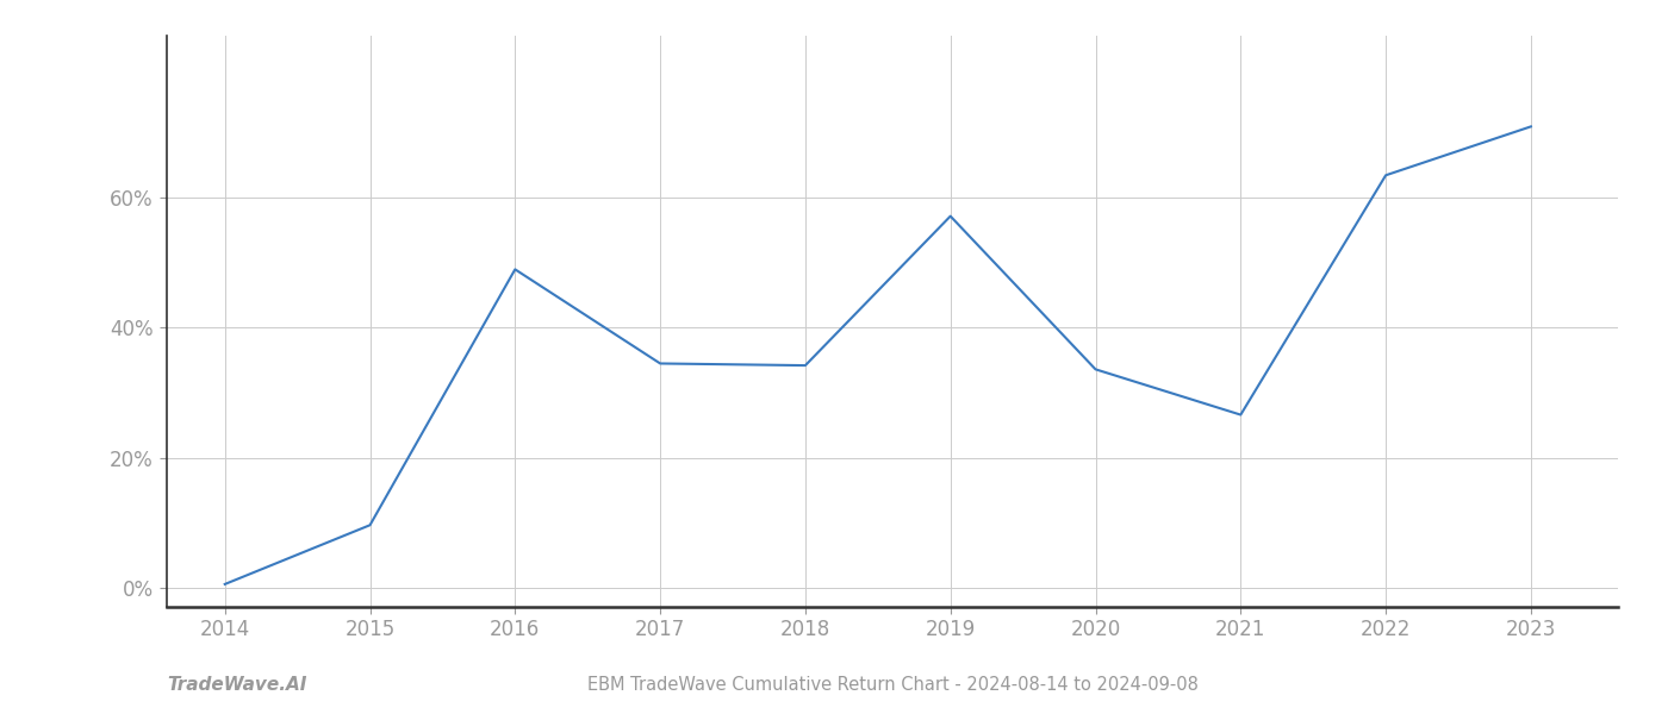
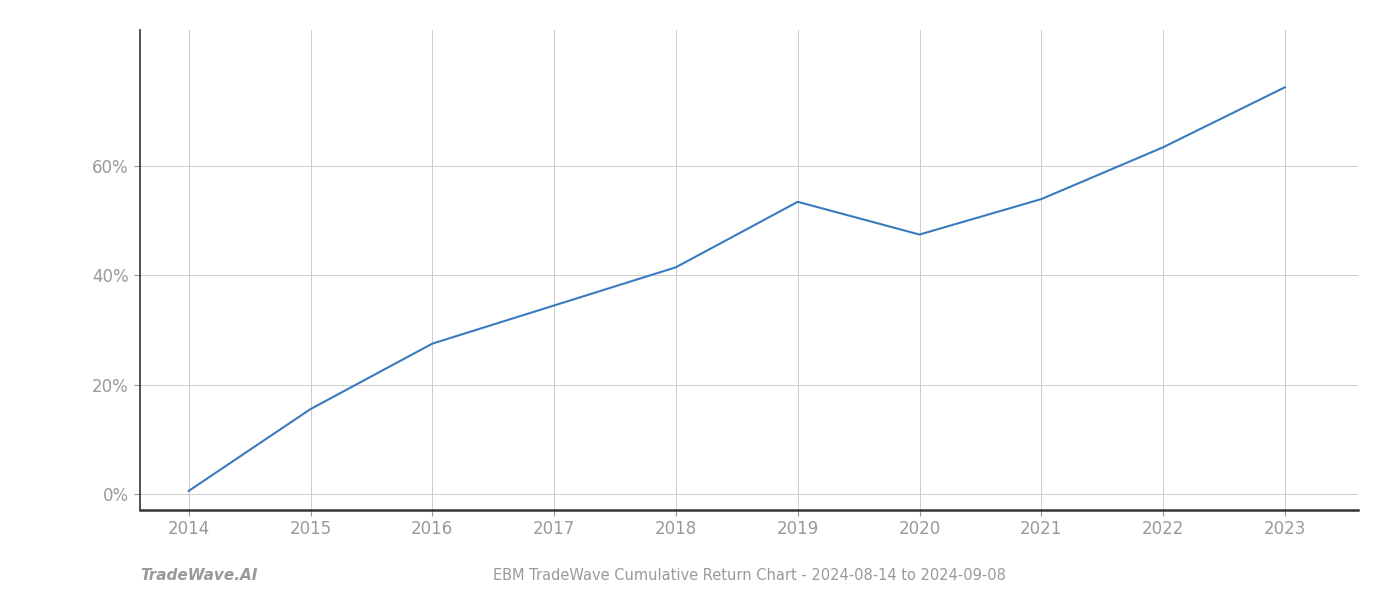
2015: 9.6% -> 15.5%
2016: 49.0% -> 27.5%
2018: 34.2% -> 41.5%
2019: 57.2% -> 53.5%
2020: 33.6% -> 47.5%
2021: 26.6% -> 54.0%
2023: 71.0% -> 74.5%
